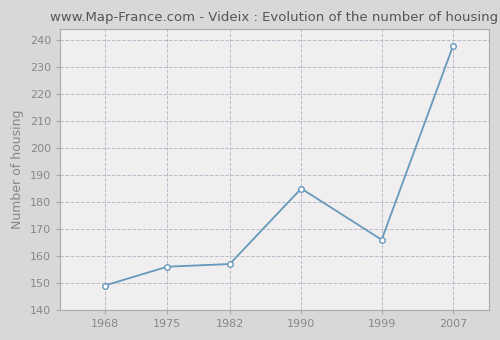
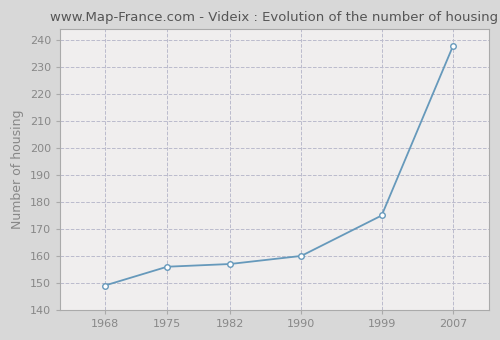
1990: 185 -> 160
1999: 166 -> 175
